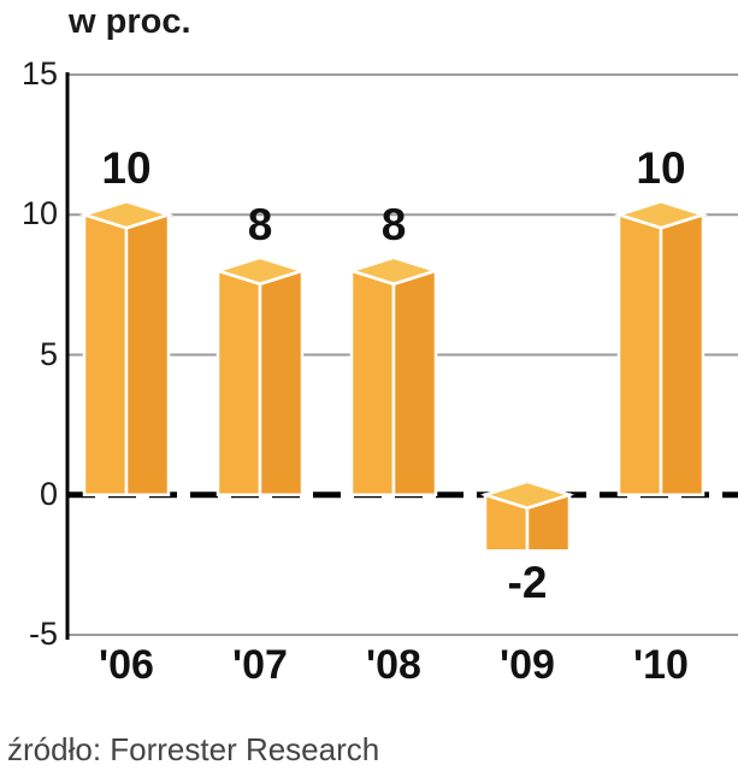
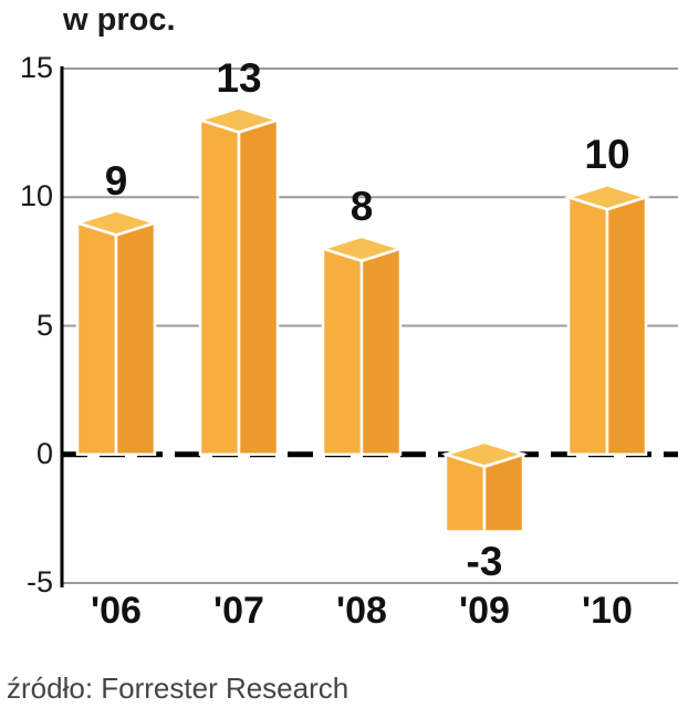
'06: 10 -> 9
'07: 8 -> 13
'09: -2 -> -3
